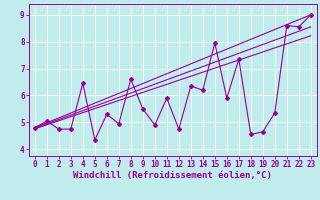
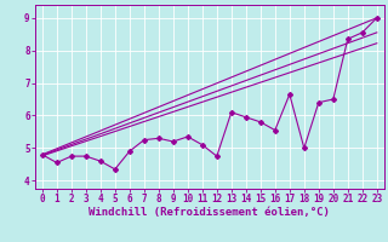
1: 5.05 -> 4.55
4: 6.45 -> 4.60
6: 5.30 -> 4.90
7: 4.95 -> 5.25
8: 6.60 -> 5.30
9: 5.50 -> 5.20
10: 4.90 -> 5.35
11: 5.90 -> 5.10
13: 6.35 -> 6.10
14: 6.20 -> 5.95
15: 7.95 -> 5.80
16: 5.90 -> 5.55
17: 7.35 -> 6.65
18: 4.55 -> 5.00
19: 4.65 -> 6.40
20: 5.35 -> 6.50
21: 8.60 -> 8.35
